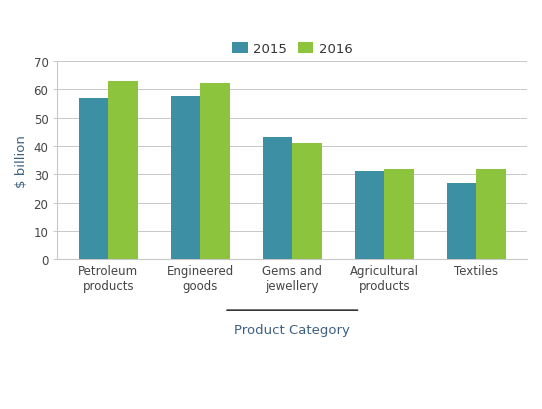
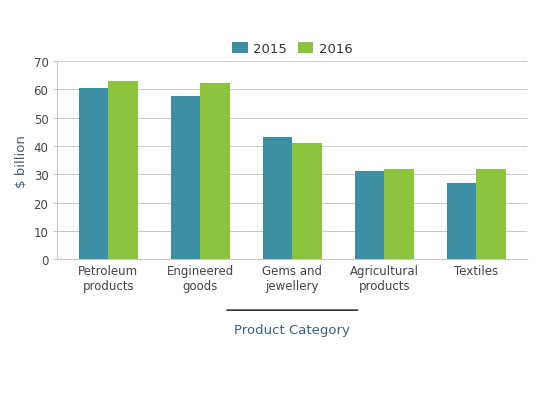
2015/Petroleum products: 57.0 -> 60.5
